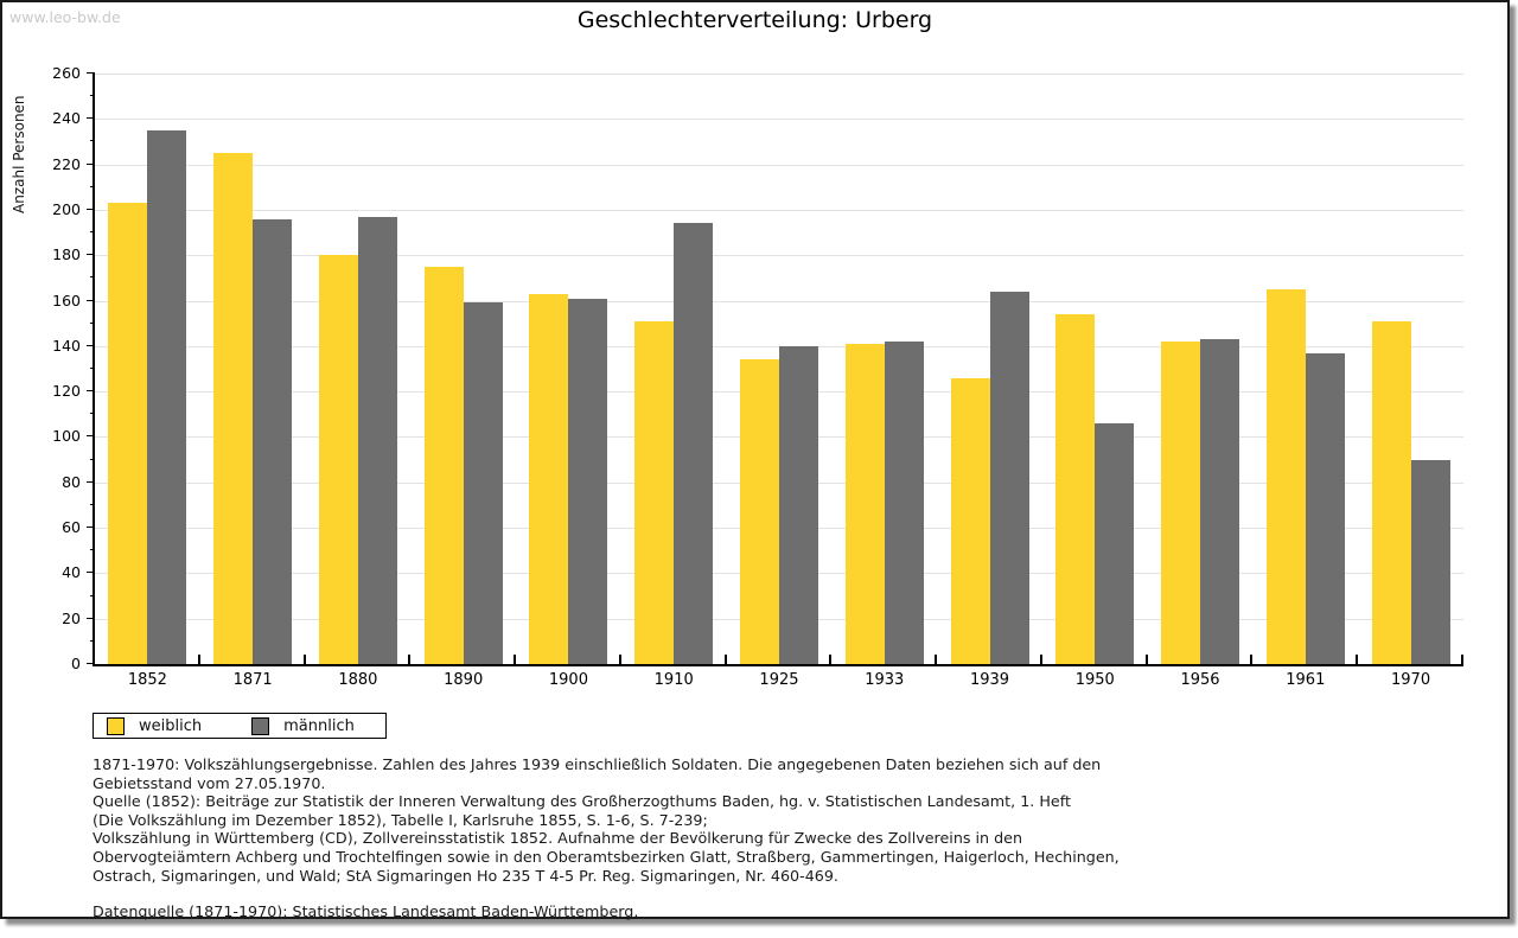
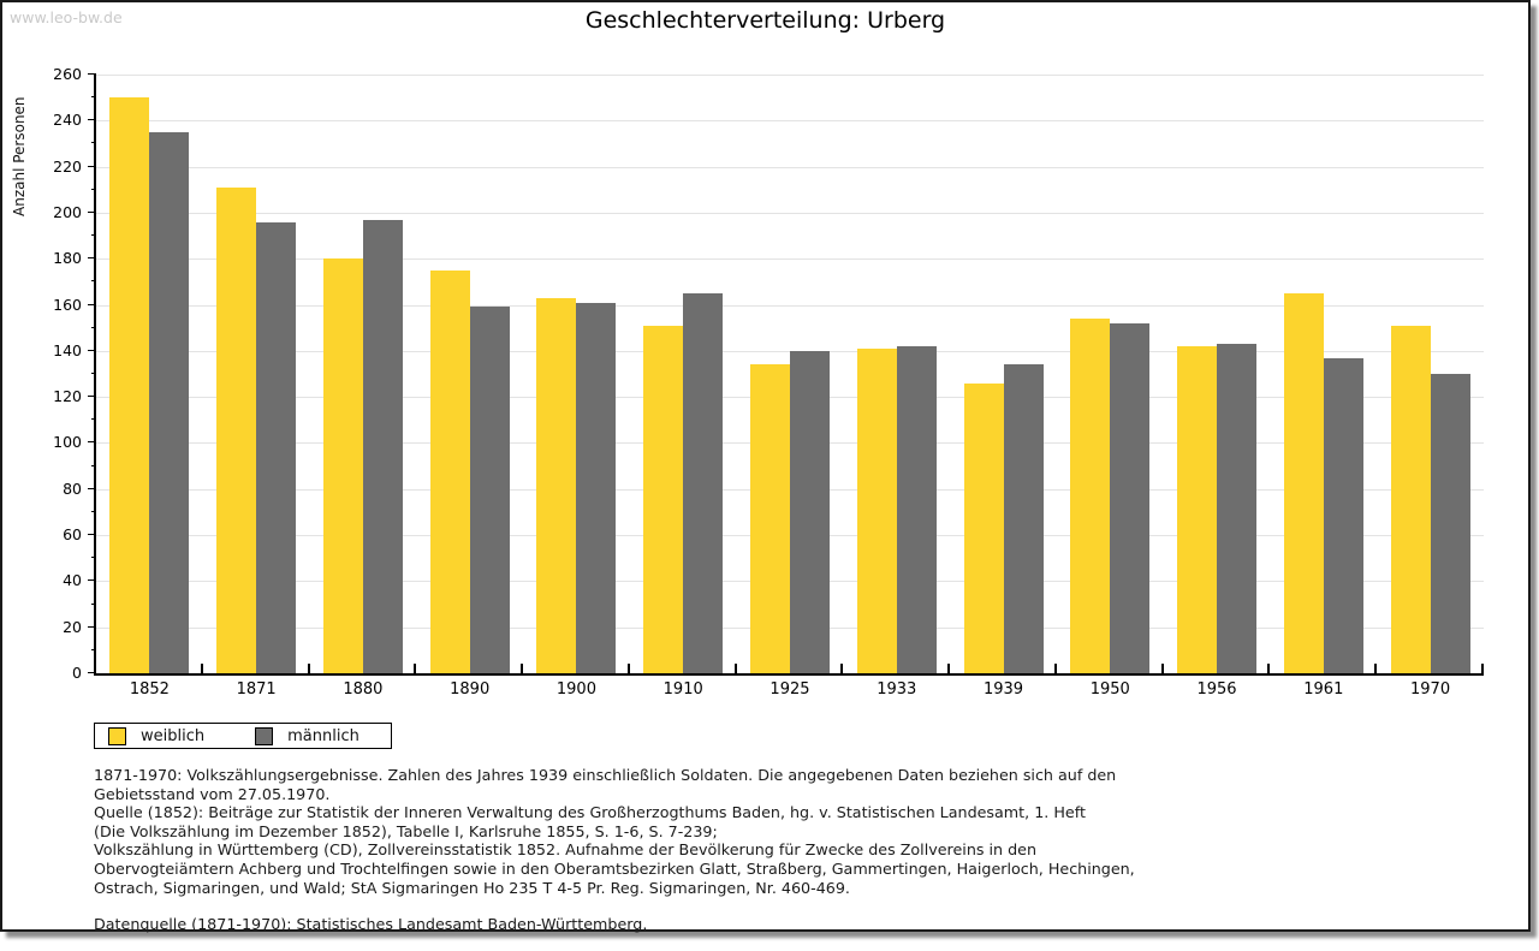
weiblich/1852: 203 -> 250
weiblich/1871: 225 -> 211
männlich/1910: 194 -> 165
männlich/1939: 164 -> 134
männlich/1950: 106 -> 152
männlich/1970: 90 -> 130
